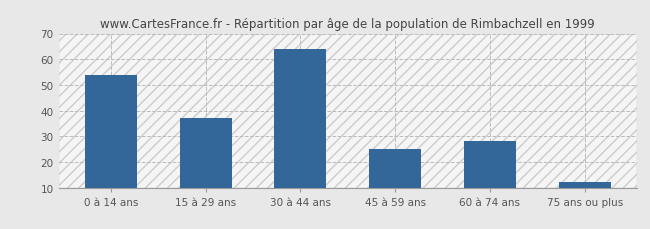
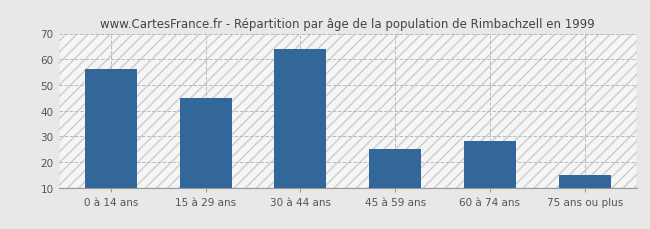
0 à 14 ans: 54 -> 56
15 à 29 ans: 37 -> 45
75 ans ou plus: 12 -> 15
